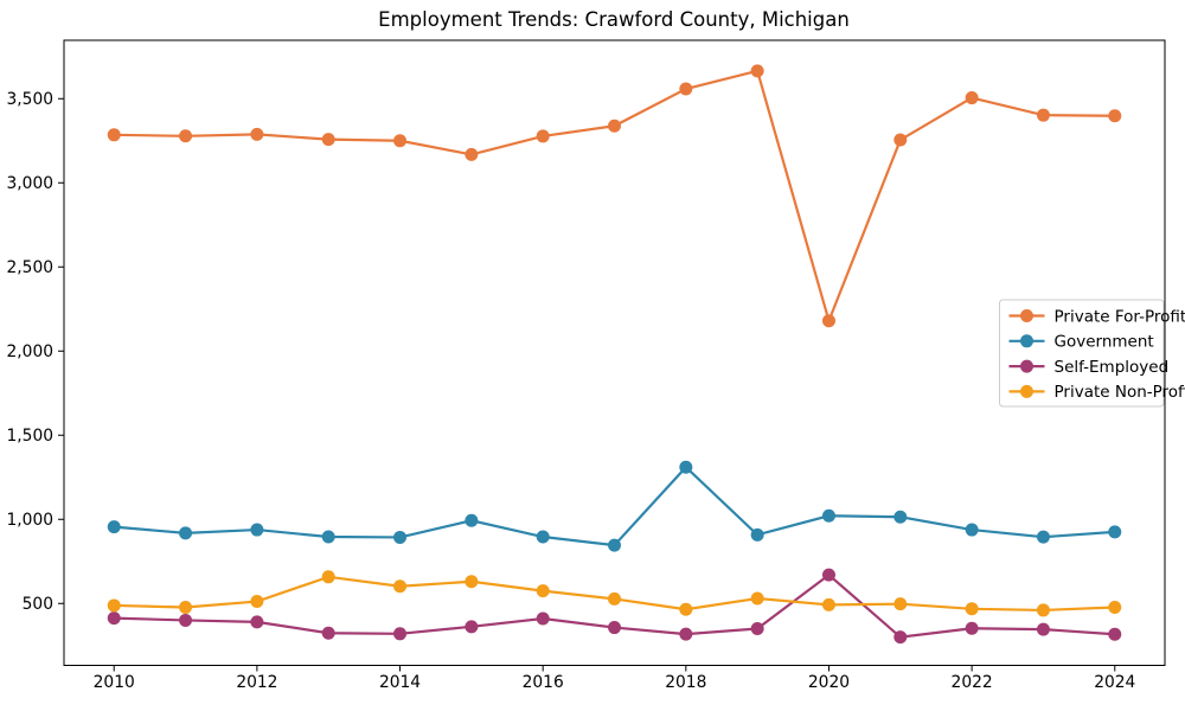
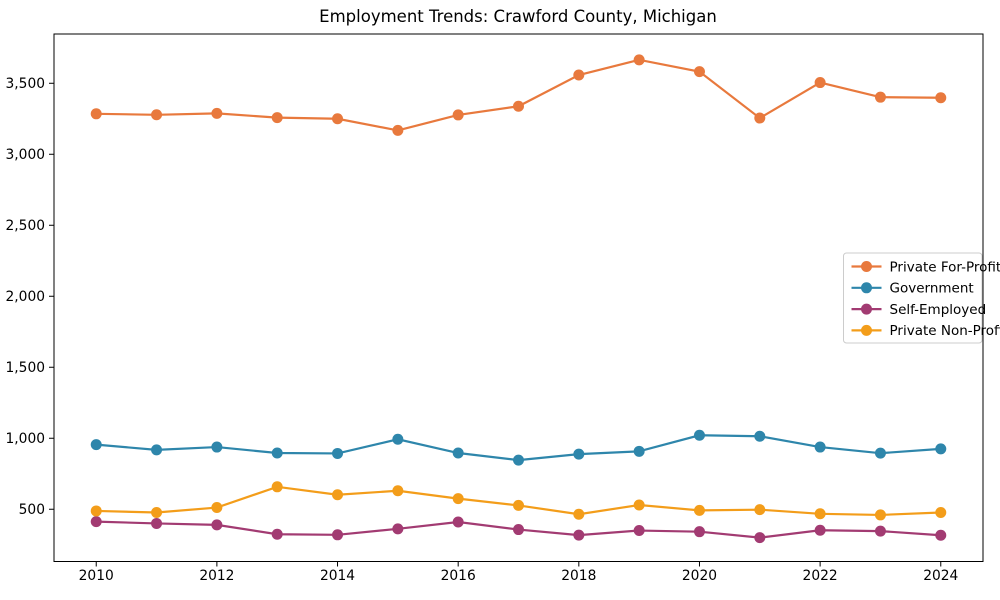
Government/2018: 1310 -> 890
Private For-Profit/2020: 2180 -> 3580
Self-Employed/2020: 670 -> 340
